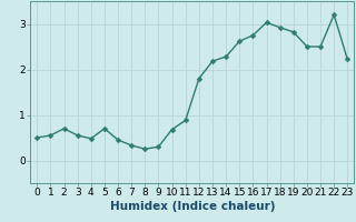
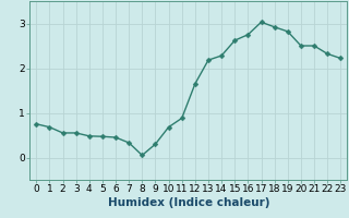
0: 0.50 -> 0.75
1: 0.55 -> 0.68
2: 0.70 -> 0.55
5: 0.70 -> 0.47
8: 0.25 -> 0.05
12: 1.80 -> 1.65
22: 3.20 -> 2.32
